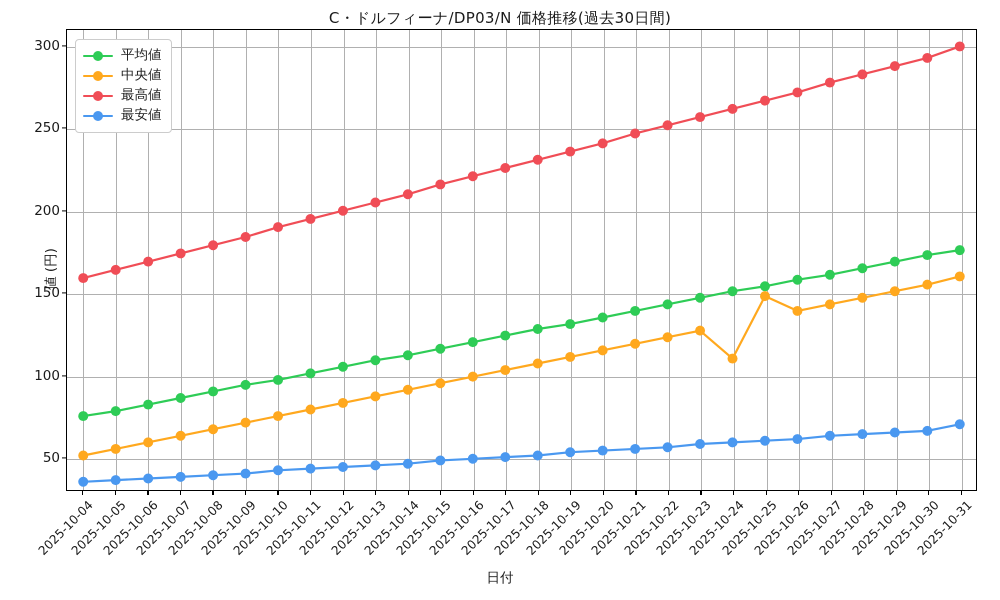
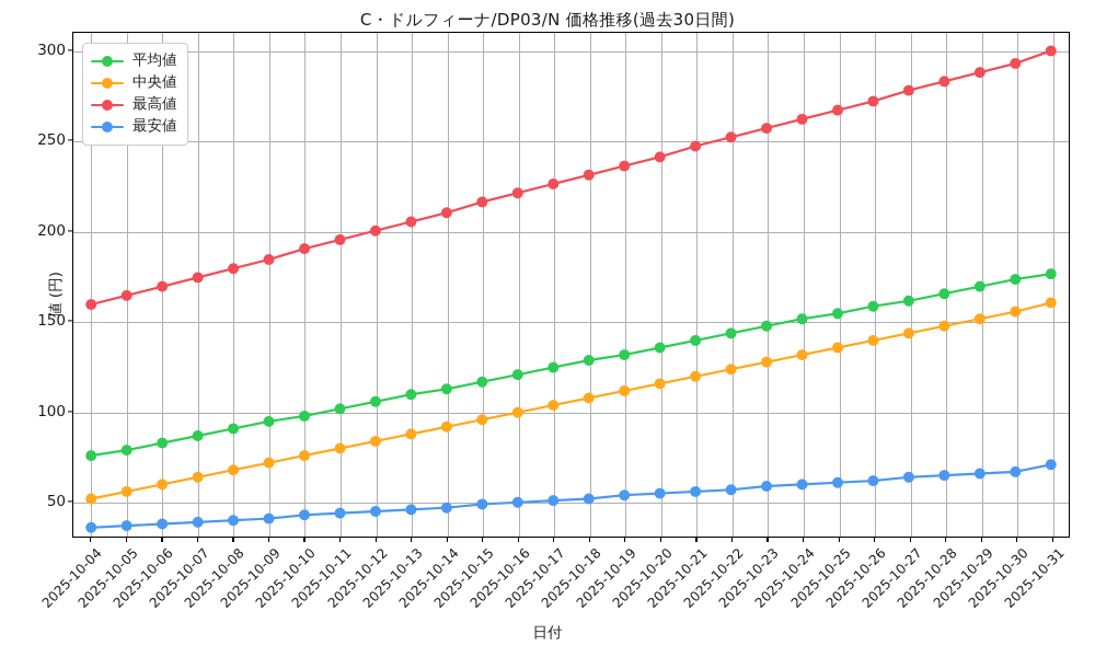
中央値/2025-10-24: 110 -> 131
中央値/2025-10-25: 148 -> 135
